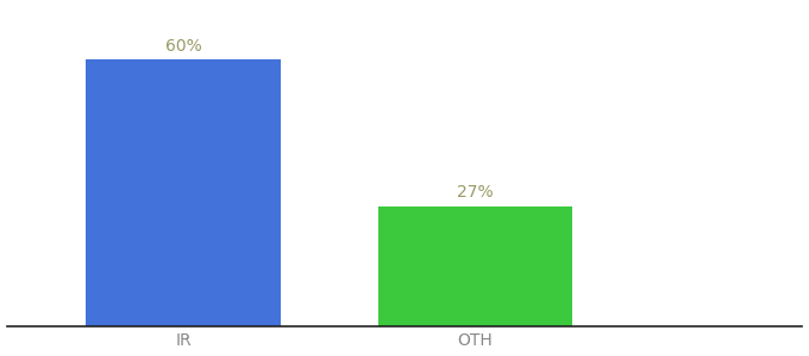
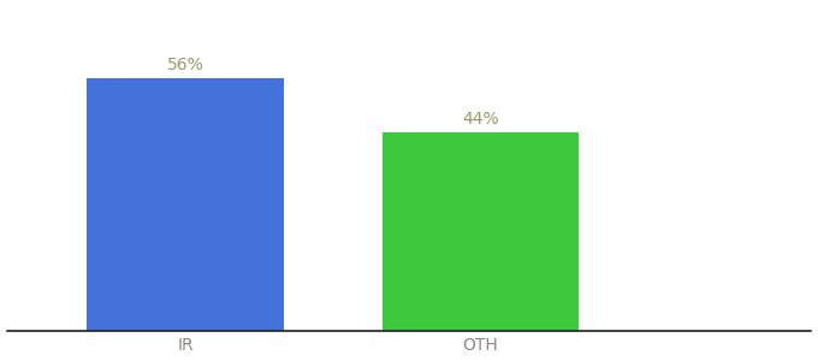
IR: 60% -> 56%
OTH: 27% -> 44%
